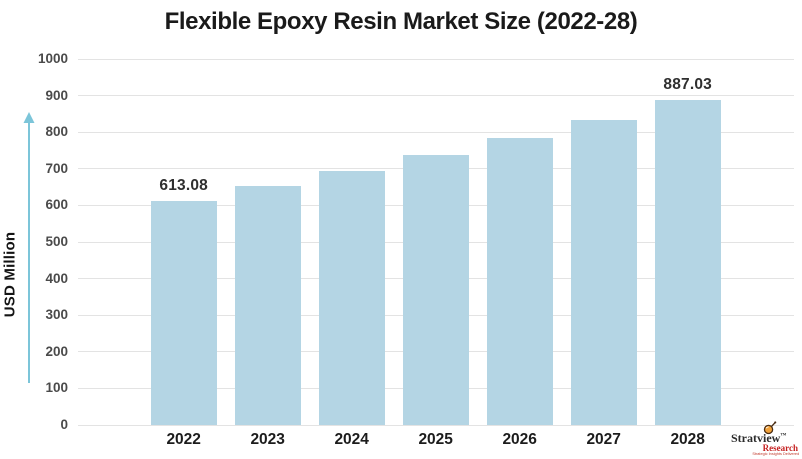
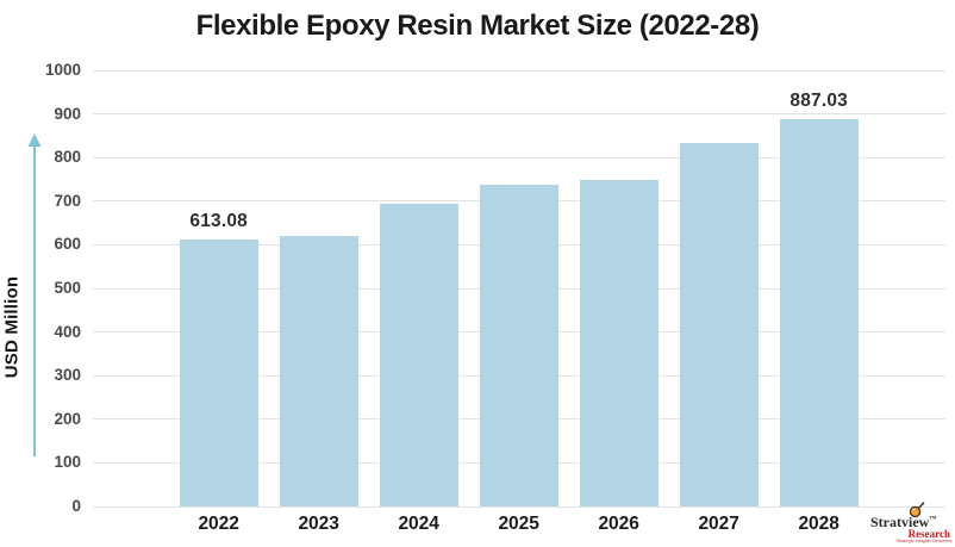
2023: 650 -> 620
2026: 780 -> 750
